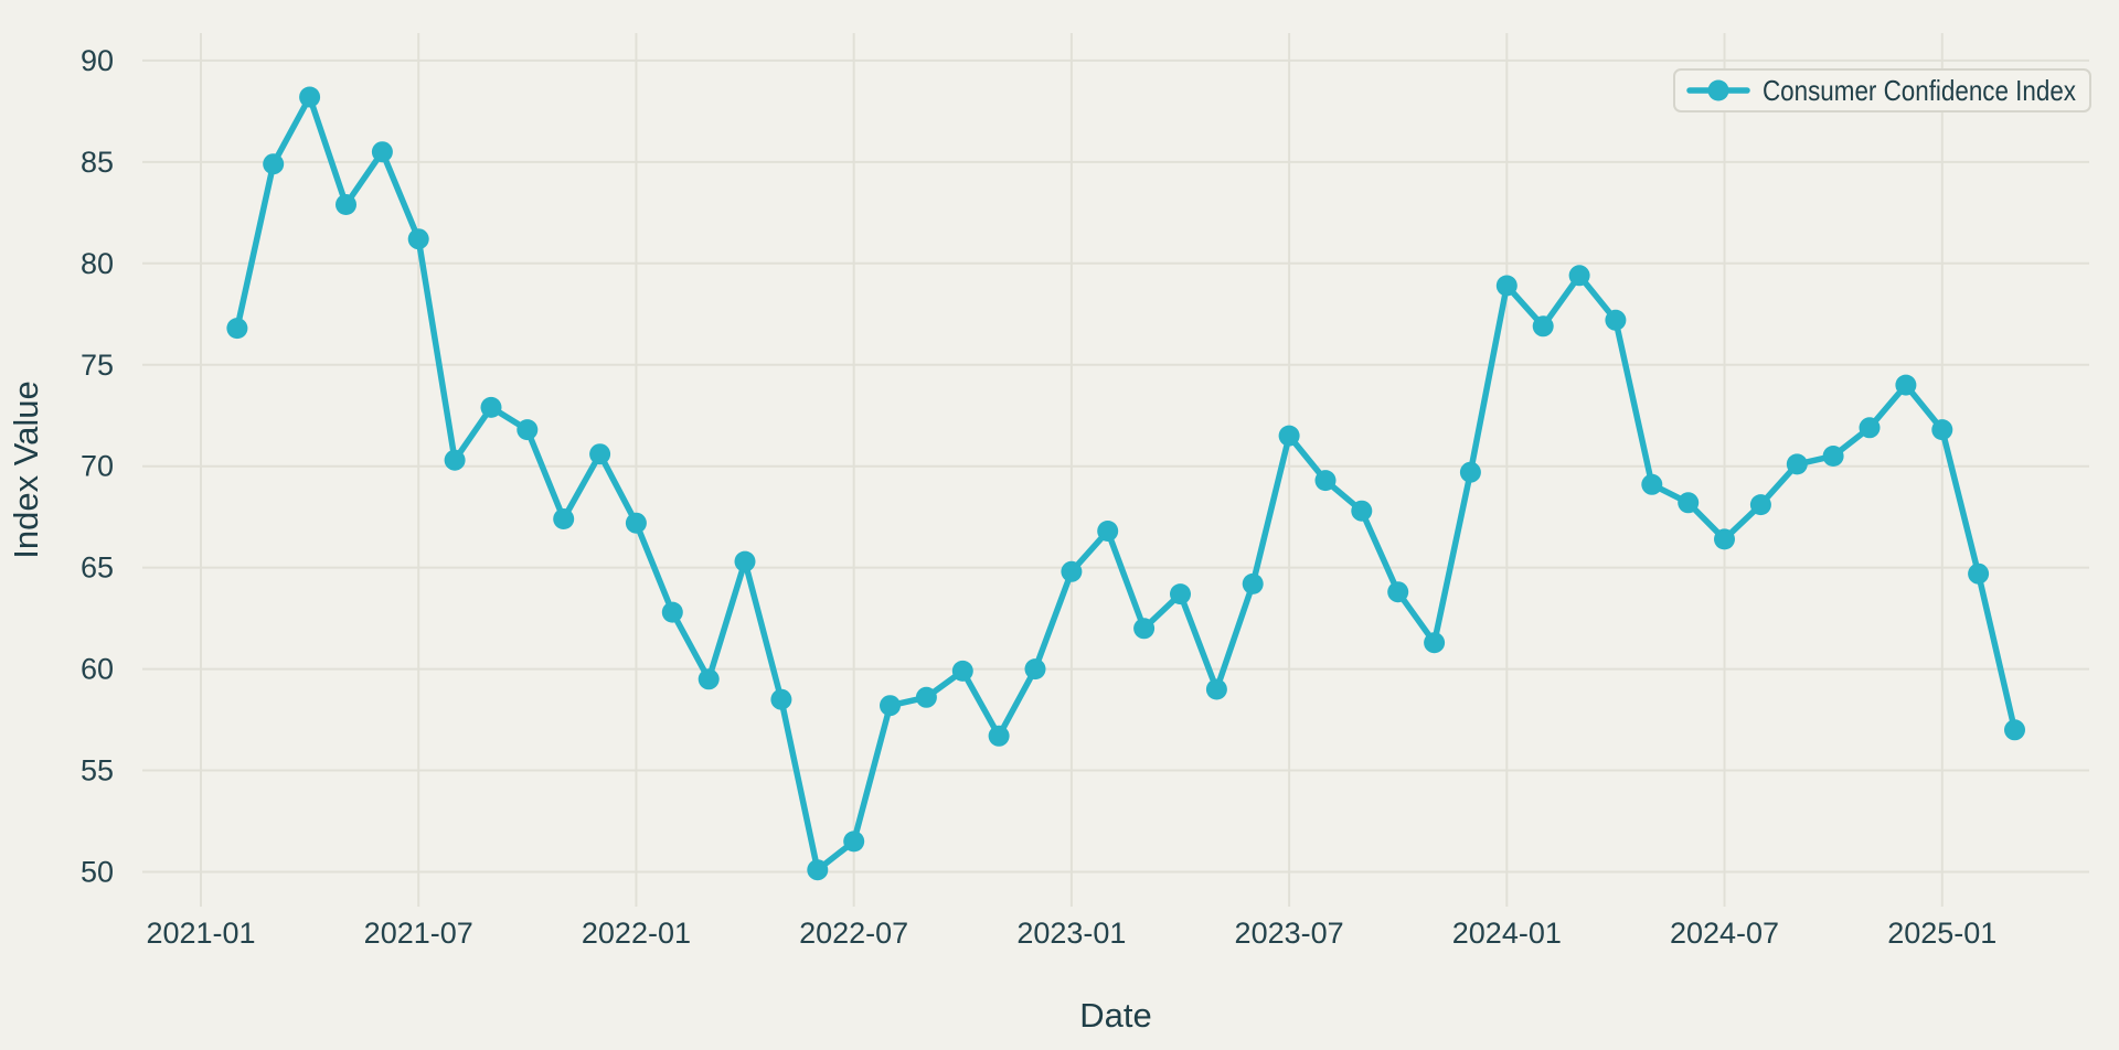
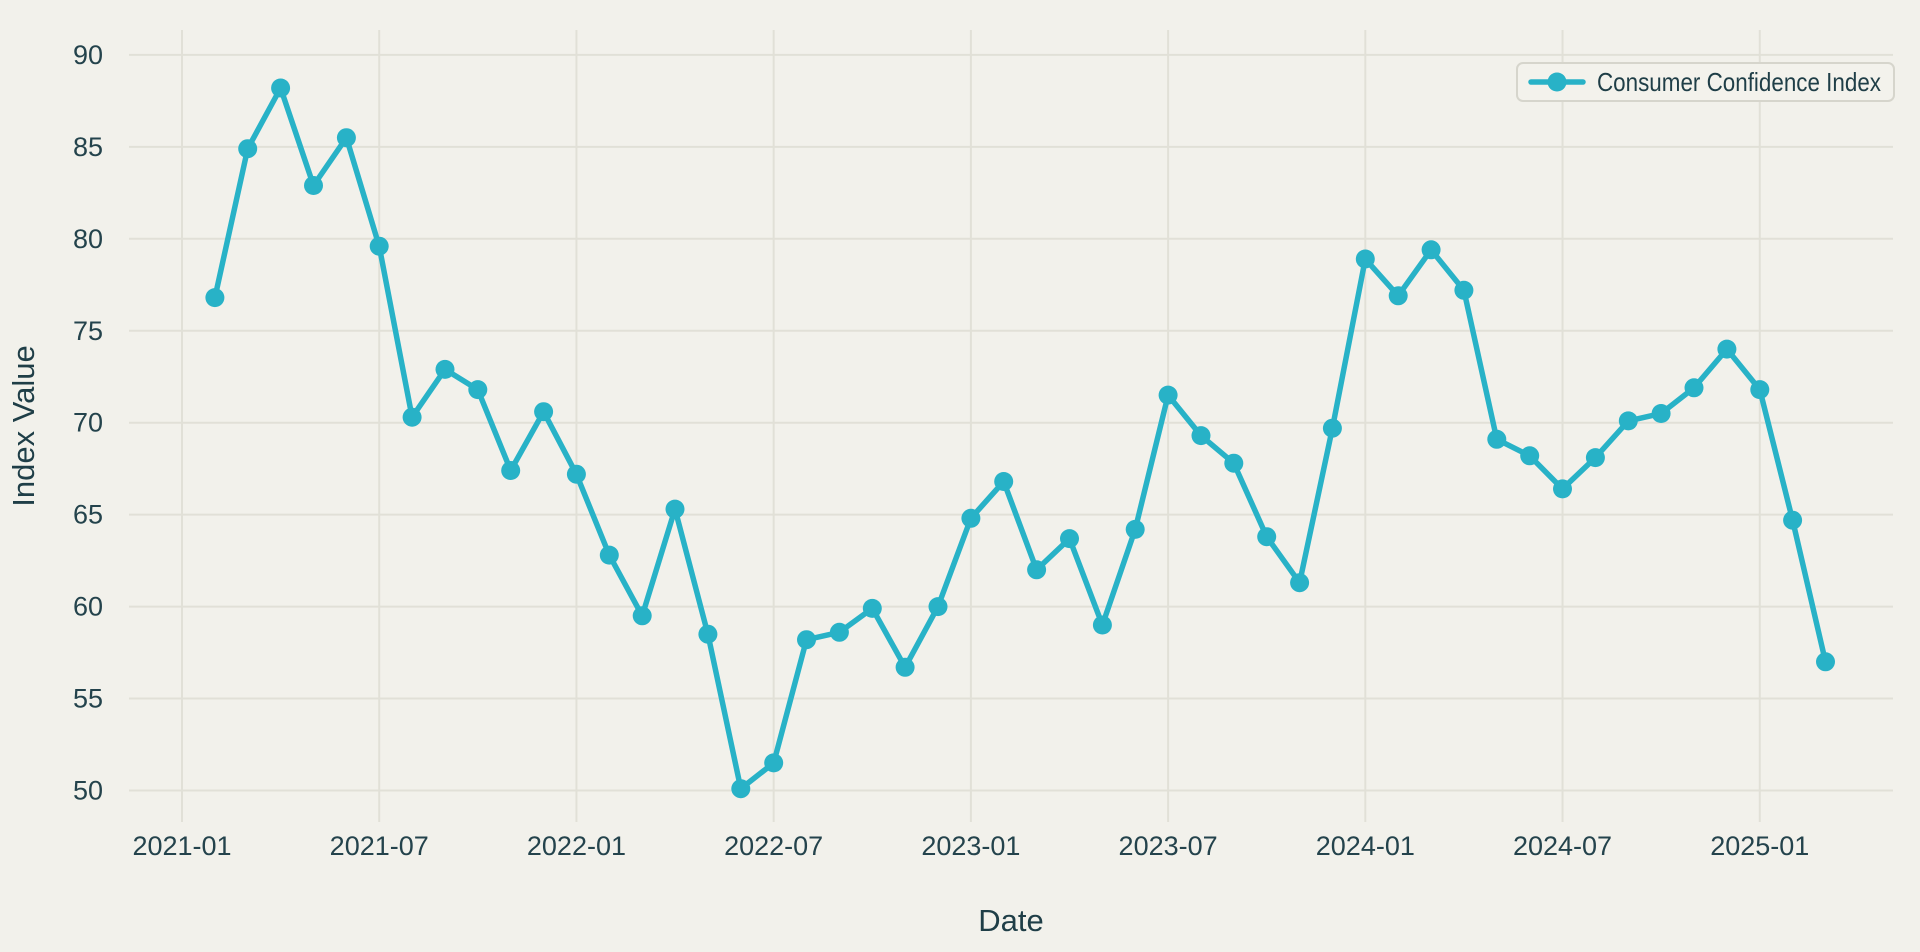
2021-07: 81.2 -> 79.6
